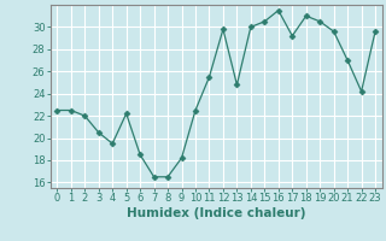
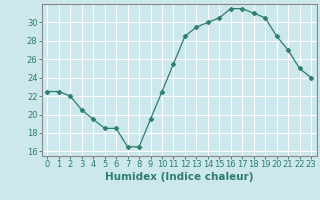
5: 22.2 -> 18.5
9: 18.2 -> 19.5
12: 29.8 -> 28.5
13: 24.8 -> 29.5
17: 29.2 -> 31.5
20: 29.6 -> 28.5
22: 24.2 -> 25.0
23: 29.6 -> 24.0
